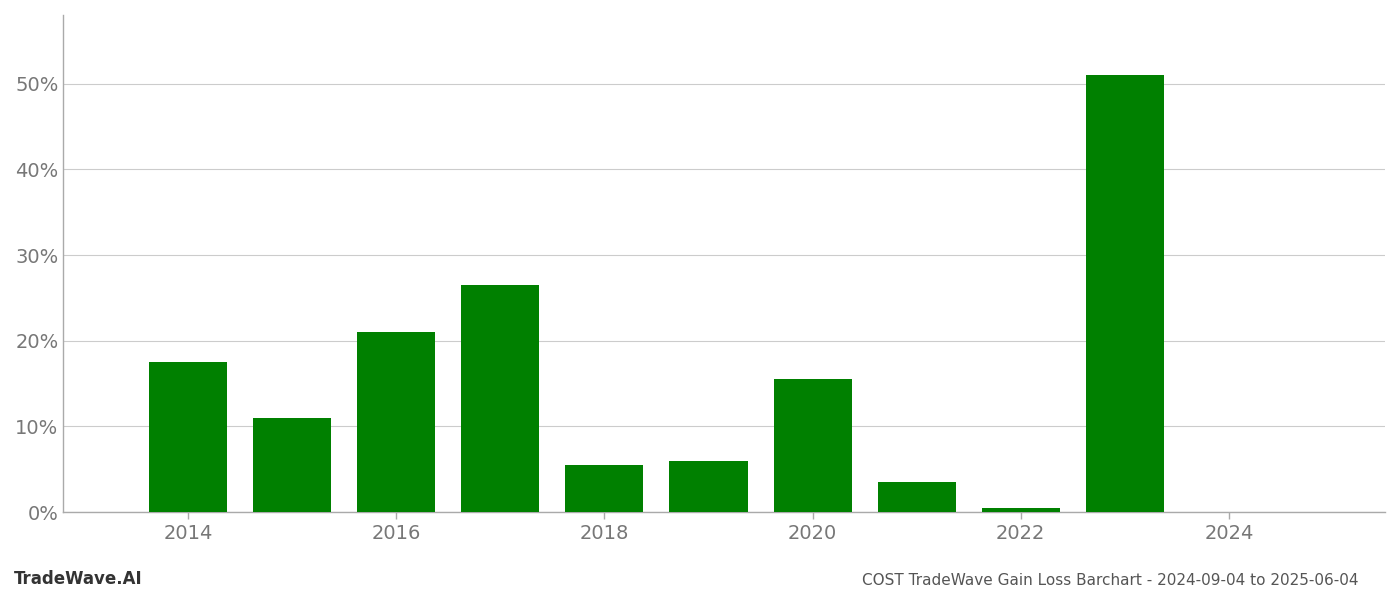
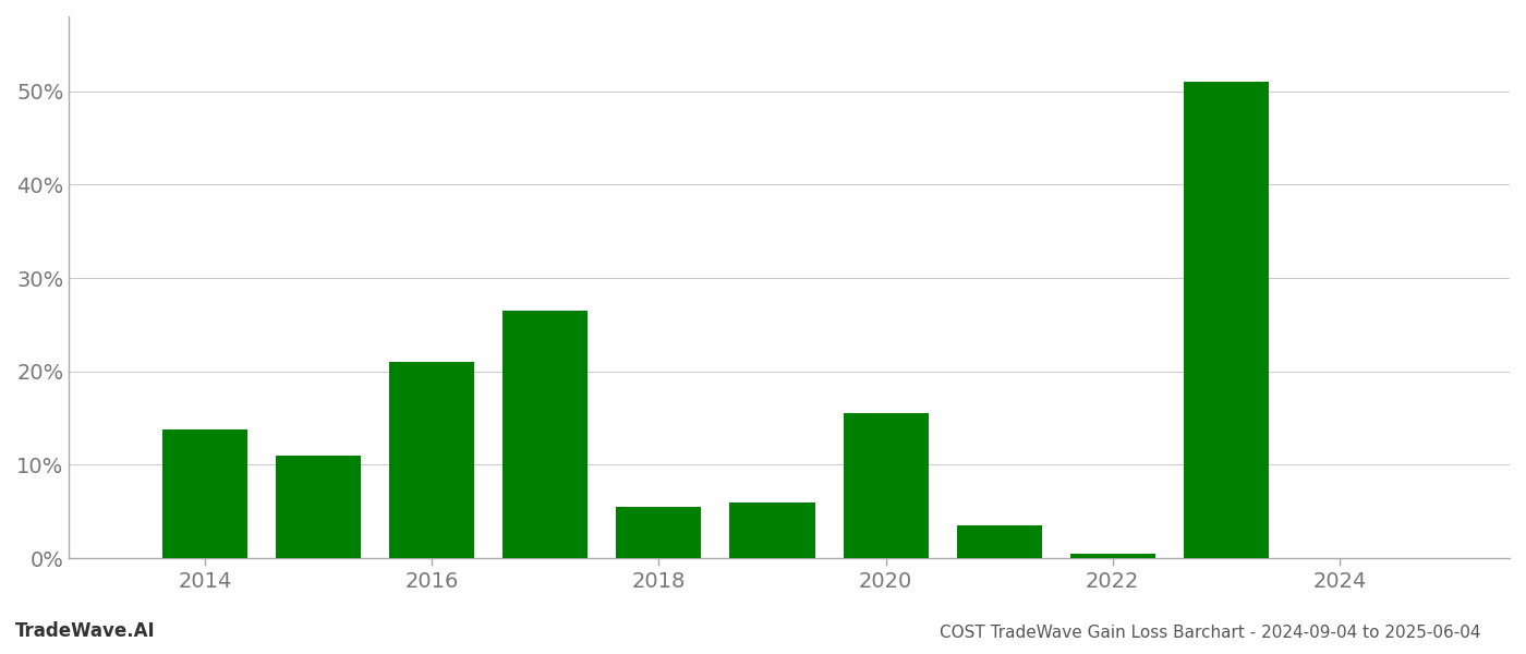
2014: 17.5% -> 13.8%
